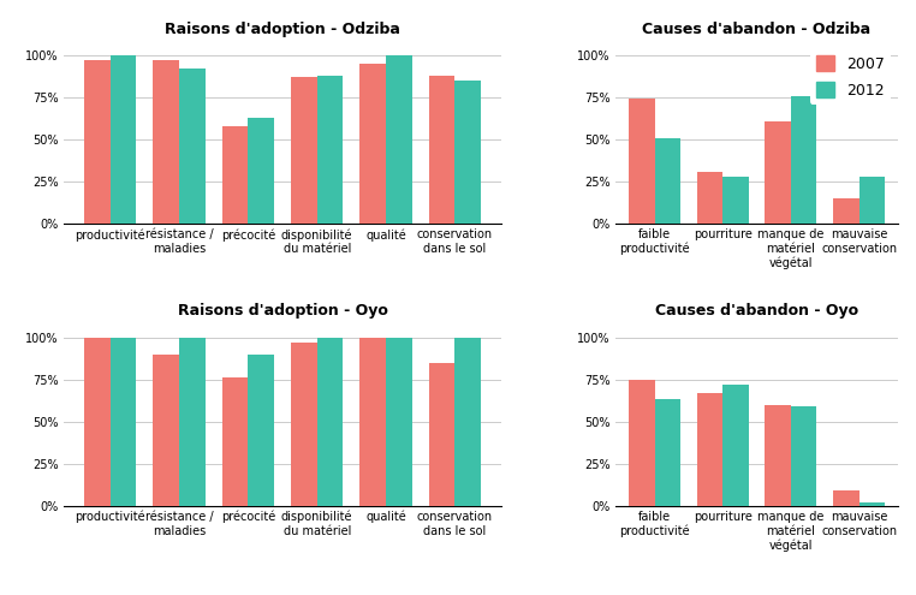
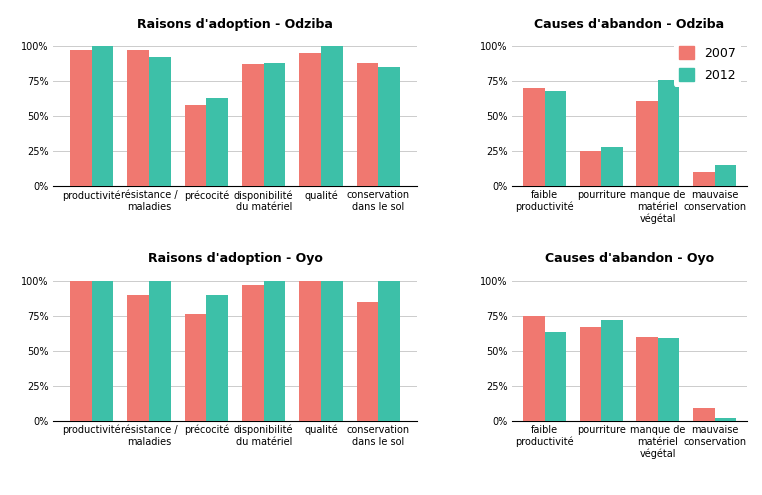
Causes d'abandon - Odziba/2007/faible productivité: 74% -> 70%
Causes d'abandon - Odziba/2012/faible productivité: 51% -> 68%
Causes d'abandon - Odziba/2007/pourriture: 31% -> 25%
Causes d'abandon - Odziba/2007/mauvaise conservation: 15% -> 10%
Causes d'abandon - Odziba/2012/mauvaise conservation: 28% -> 15%
